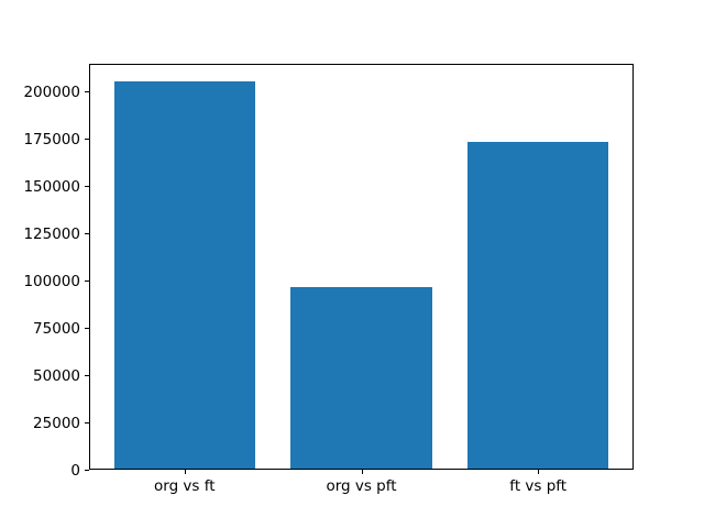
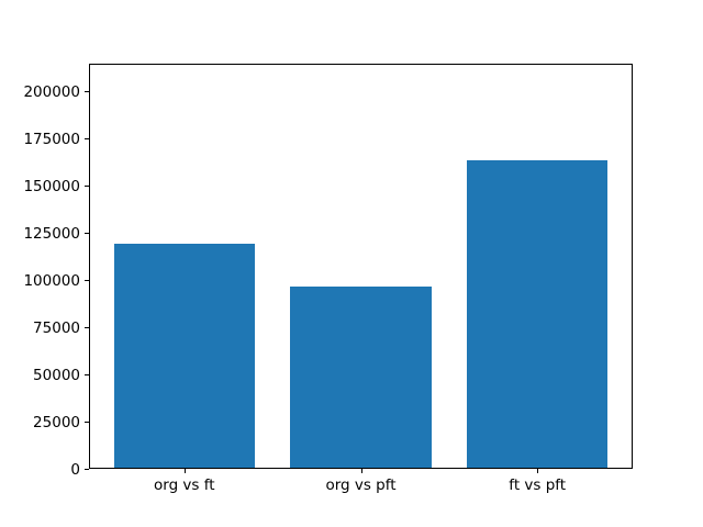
org vs ft: 205000 -> 119000
ft vs pft: 173000 -> 163000
